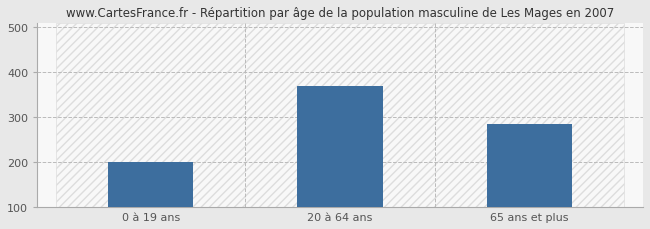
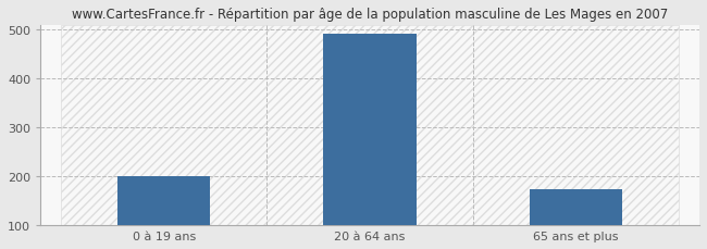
20 à 64 ans: 370 -> 491
65 ans et plus: 285 -> 174
